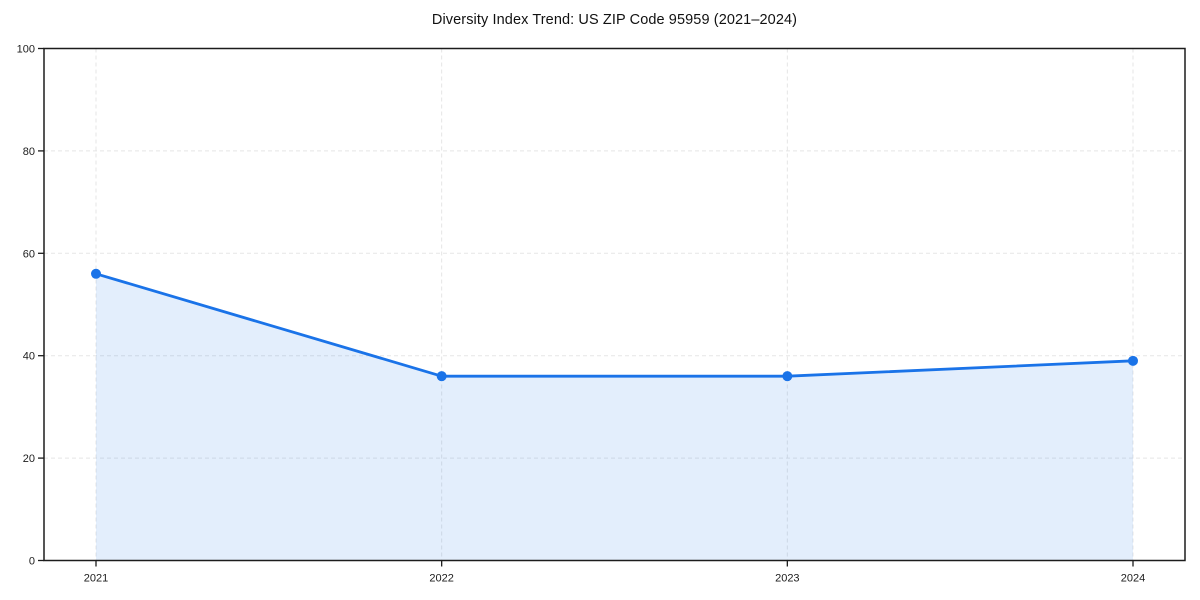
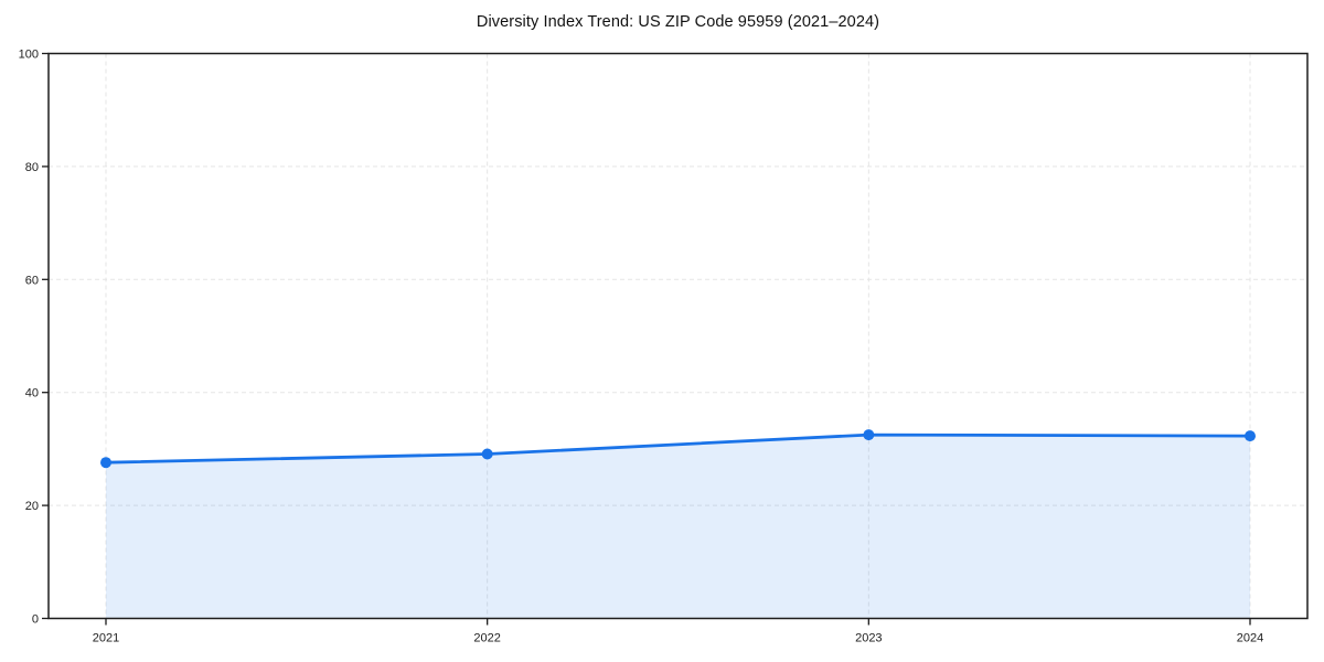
2021: 56 -> 28
2022: 36 -> 29
2023: 36 -> 32
2024: 39 -> 32
